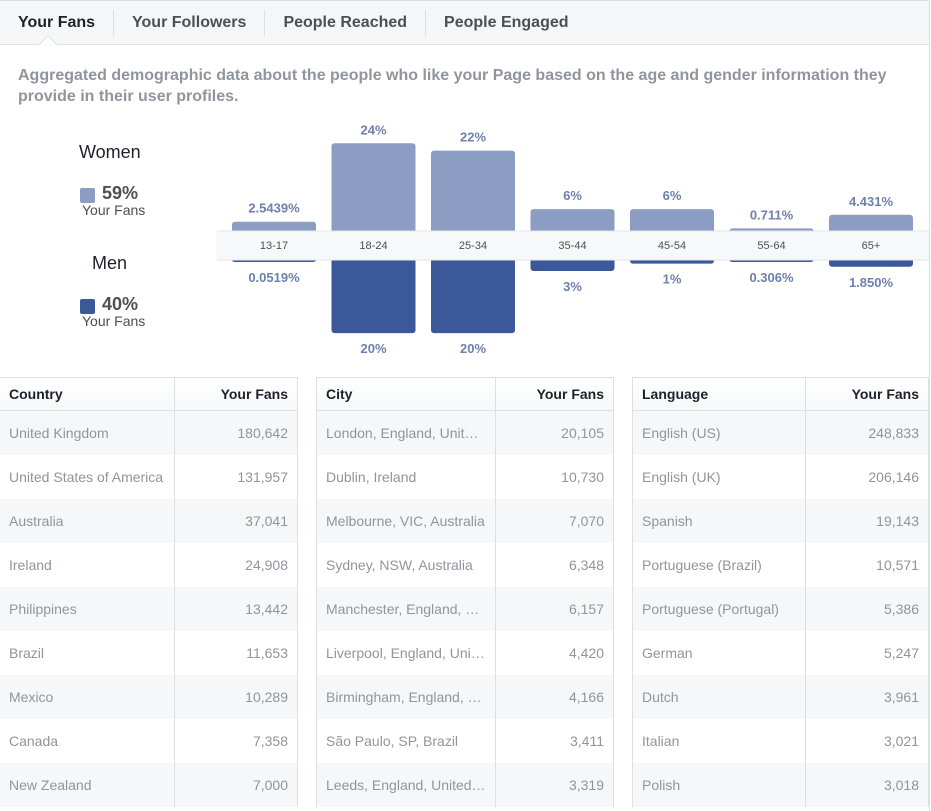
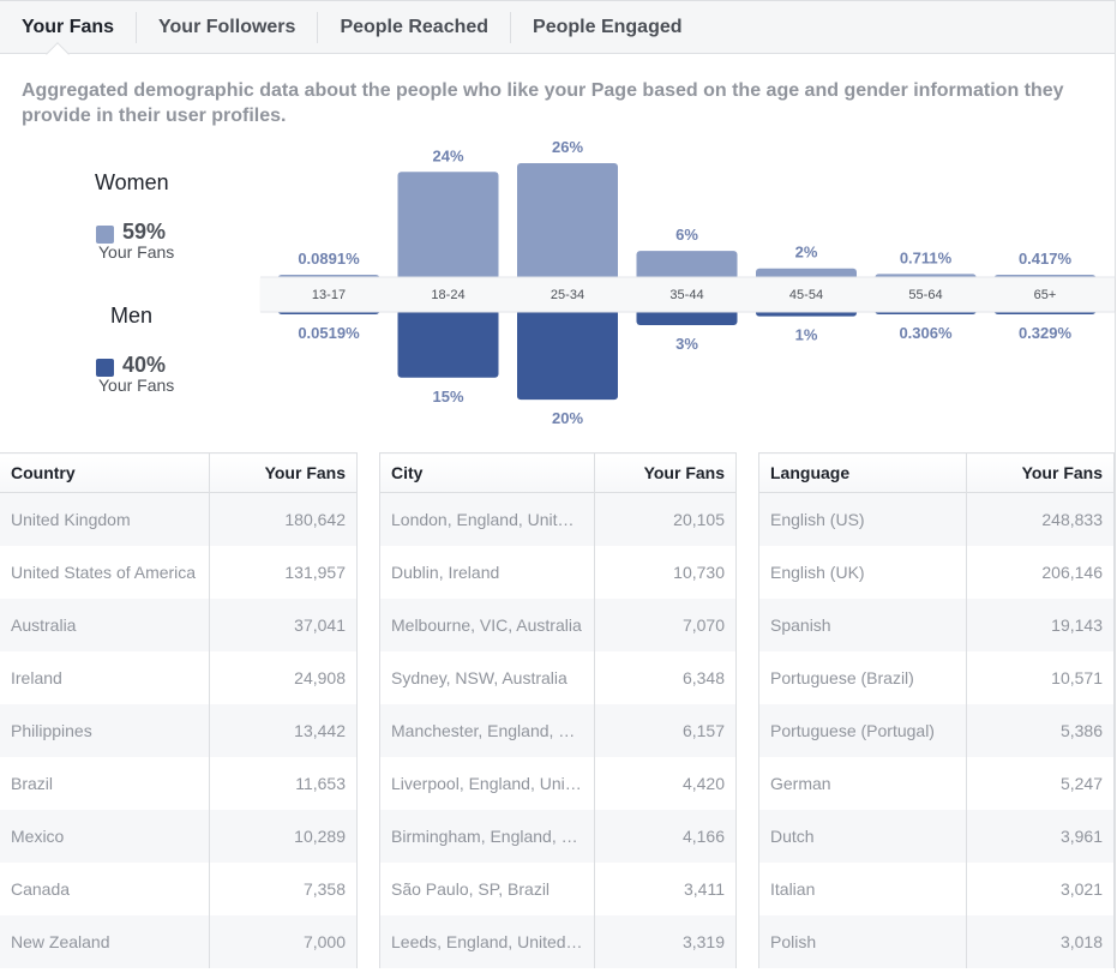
Women/13-17: 2.5439% -> 0.0891%
Men/18-24: 20% -> 15%
Women/25-34: 22% -> 26%
Women/45-54: 6% -> 2%
Women/65+: 4.431% -> 0.417%
Men/65+: 1.850% -> 0.329%
